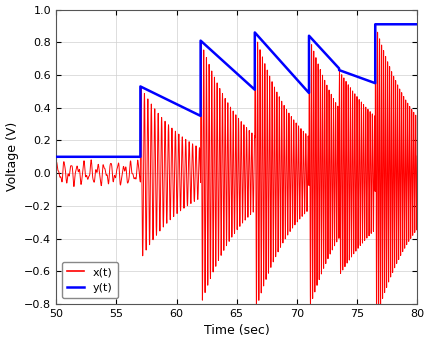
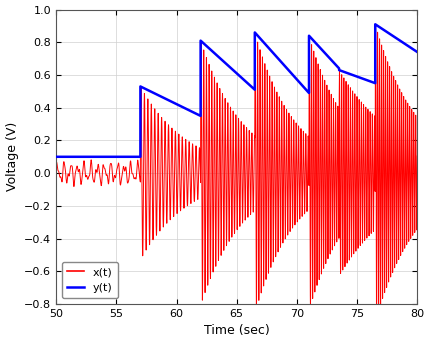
y(t)/80: 0.91 -> 0.74
